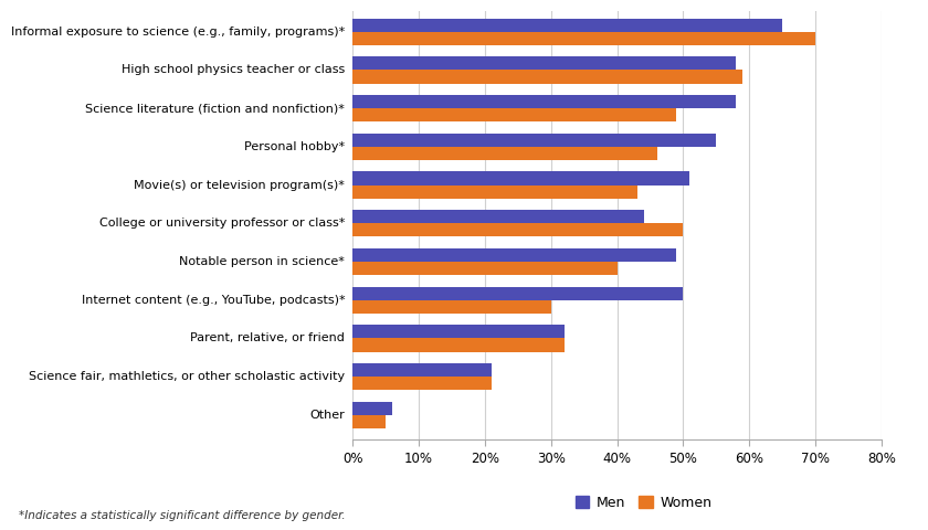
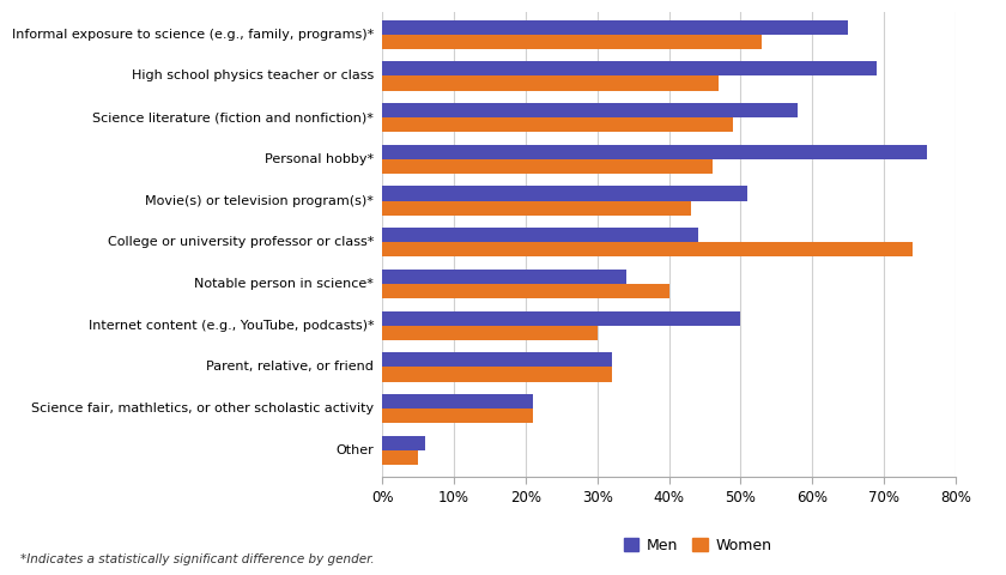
Women/Informal exposure to science (e.g., family, programs)*: 70% -> 53%
Men/High school physics teacher or class: 58% -> 69%
Women/High school physics teacher or class: 59% -> 47%
Men/Personal hobby*: 55% -> 76%
Women/College or university professor or class*: 50% -> 74%
Men/Notable person in science*: 49% -> 34%
